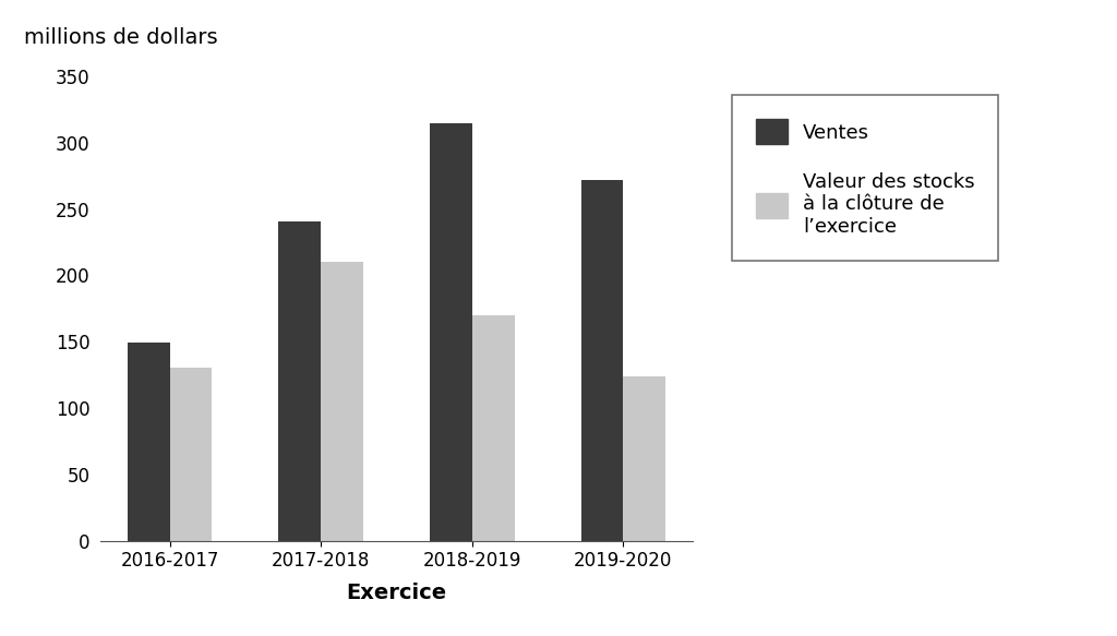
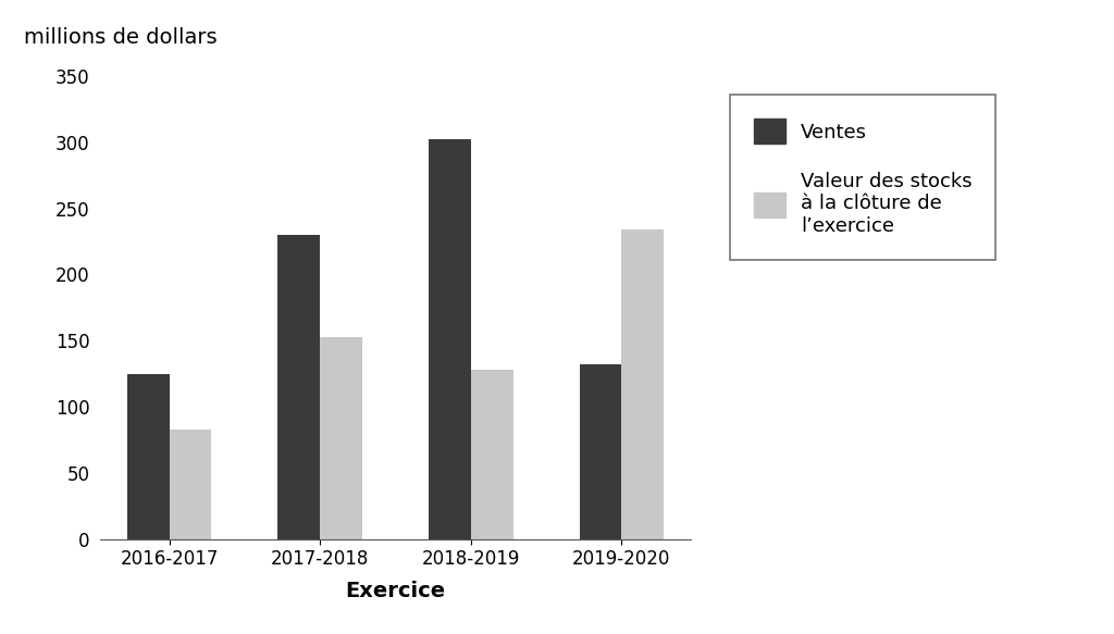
Ventes/2016-2017: 149 -> 125
Valeur des stocks à la clôture de l’exercice/2016-2017: 130 -> 83
Ventes/2017-2018: 241 -> 230
Valeur des stocks à la clôture de l’exercice/2017-2018: 210 -> 153
Ventes/2018-2019: 315 -> 302
Valeur des stocks à la clôture de l’exercice/2018-2019: 170 -> 128
Ventes/2019-2020: 272 -> 132
Valeur des stocks à la clôture de l’exercice/2019-2020: 124 -> 234
